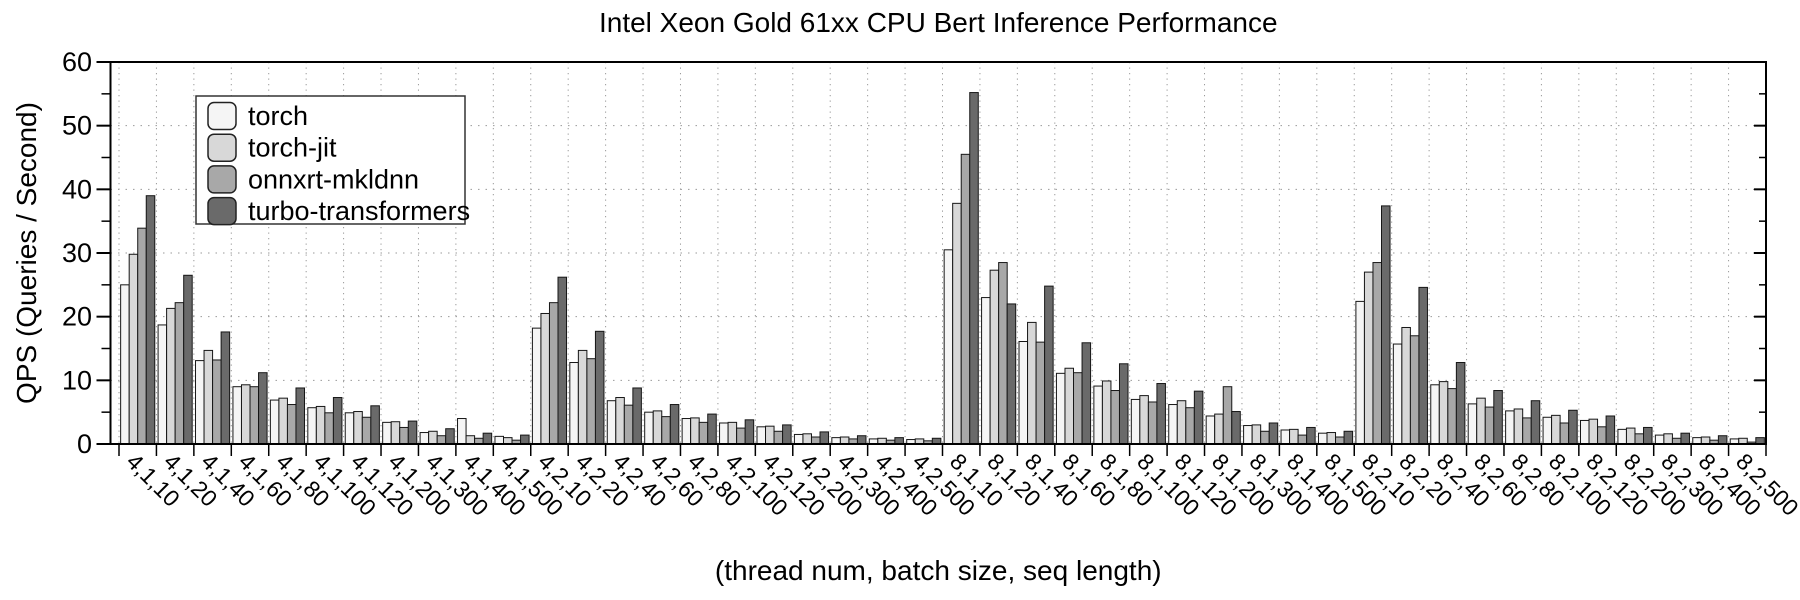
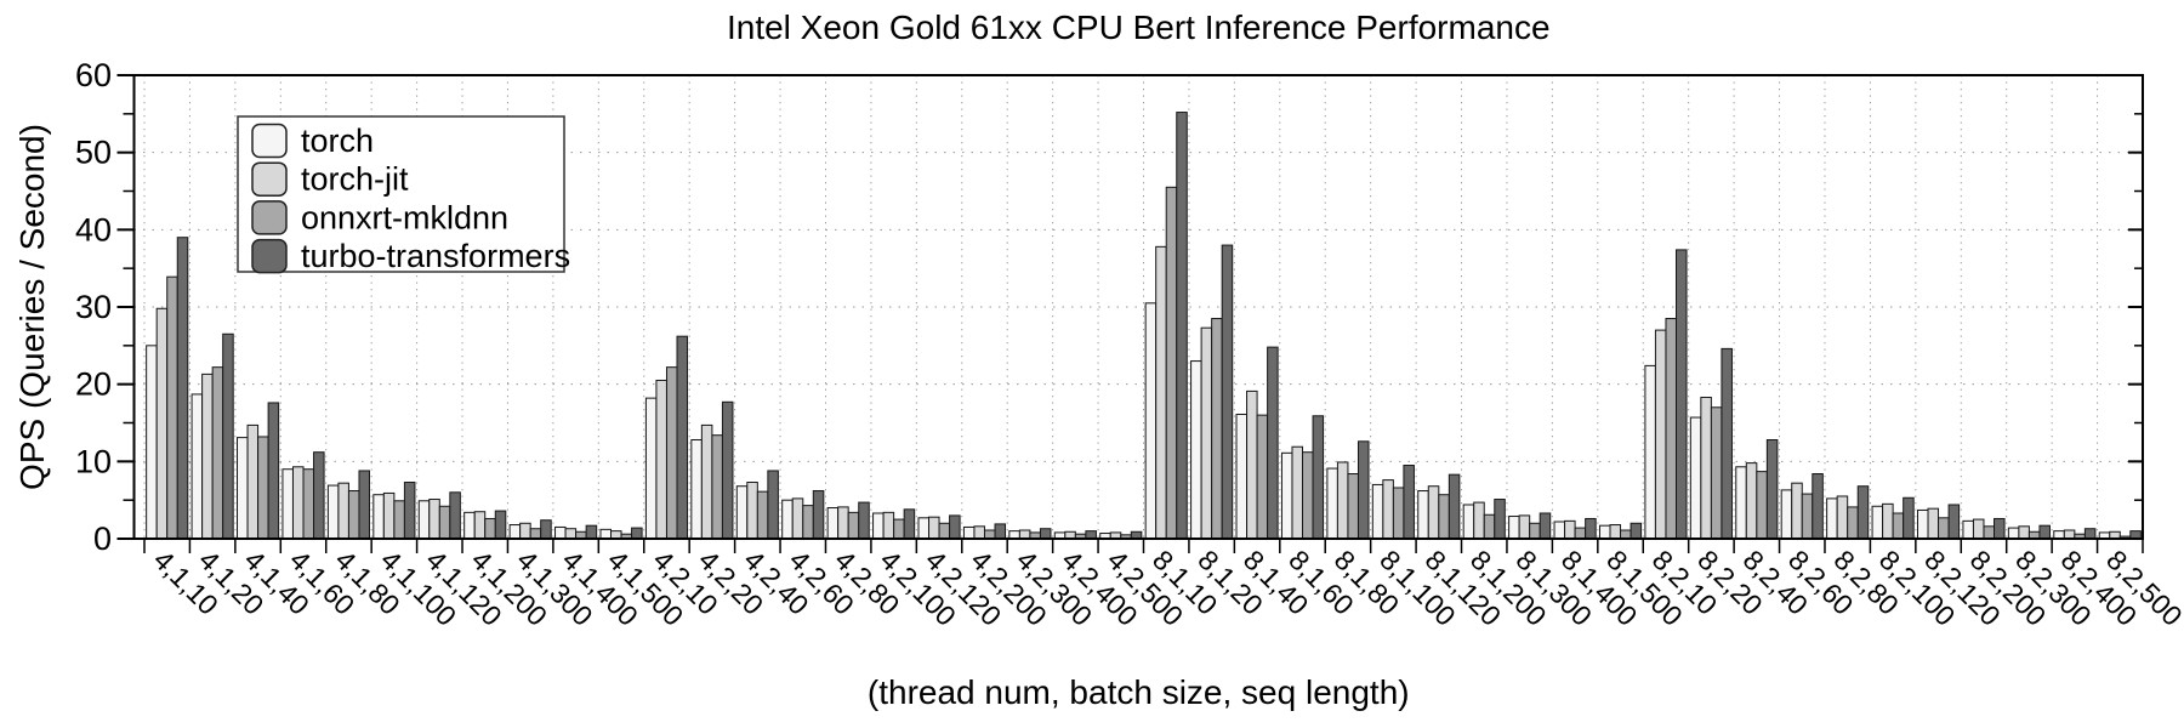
torch/4,1,400: 4 -> 2
turbo-transformers/8,1,20: 22 -> 38
onnxrt-mkldnn/8,1,200: 9 -> 3
